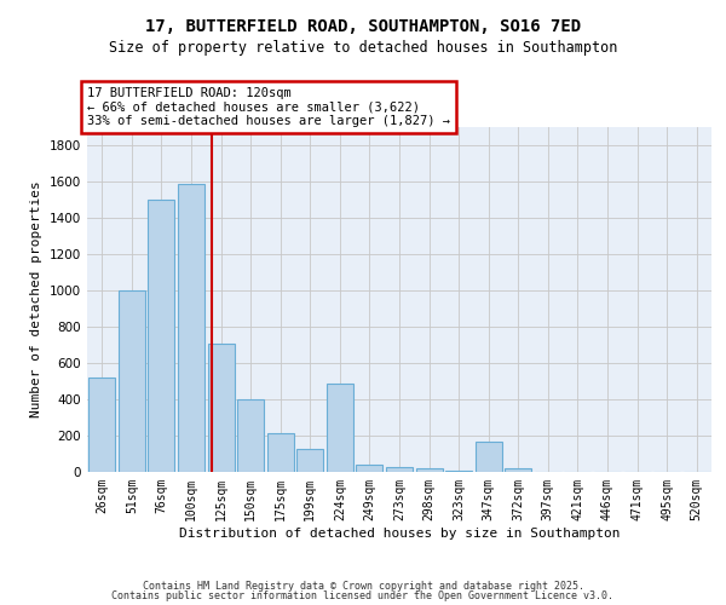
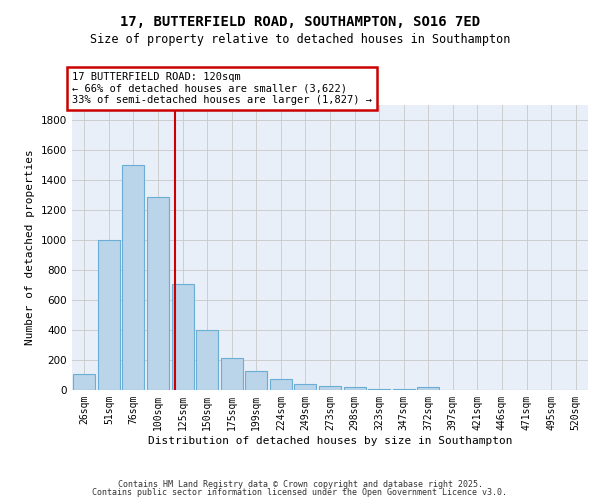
26sqm: 520 -> 110
100sqm: 1590 -> 1290
224sqm: 490 -> 80
347sqm: 170 -> 10
